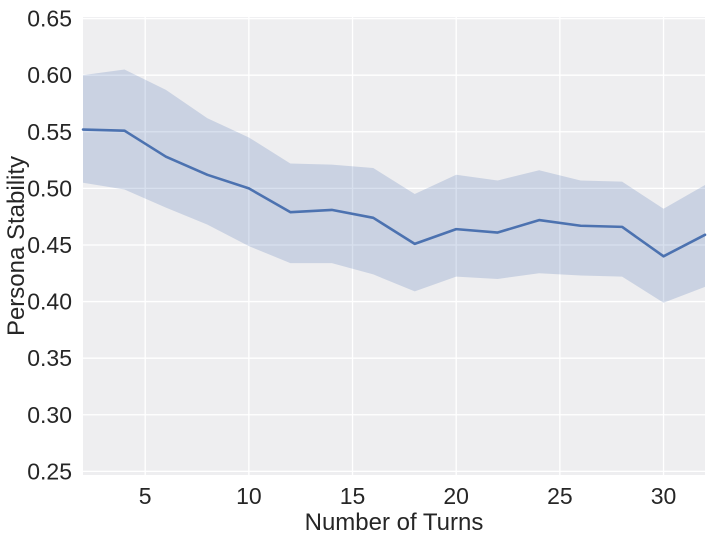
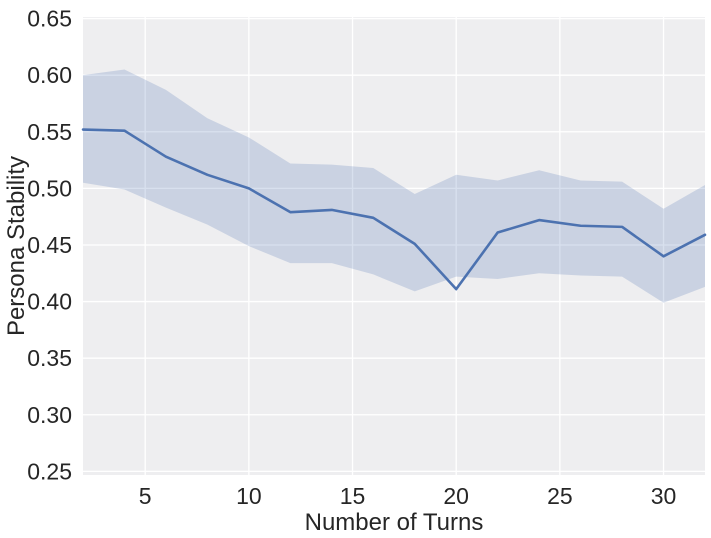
20: 0.464 -> 0.411
